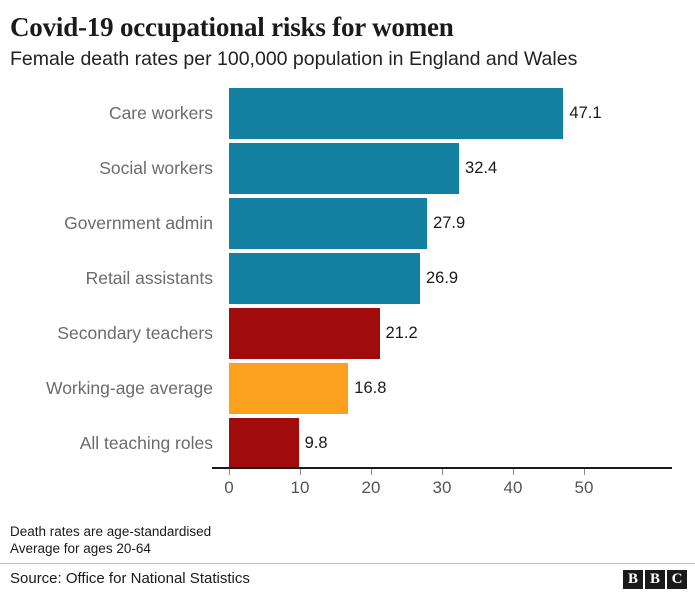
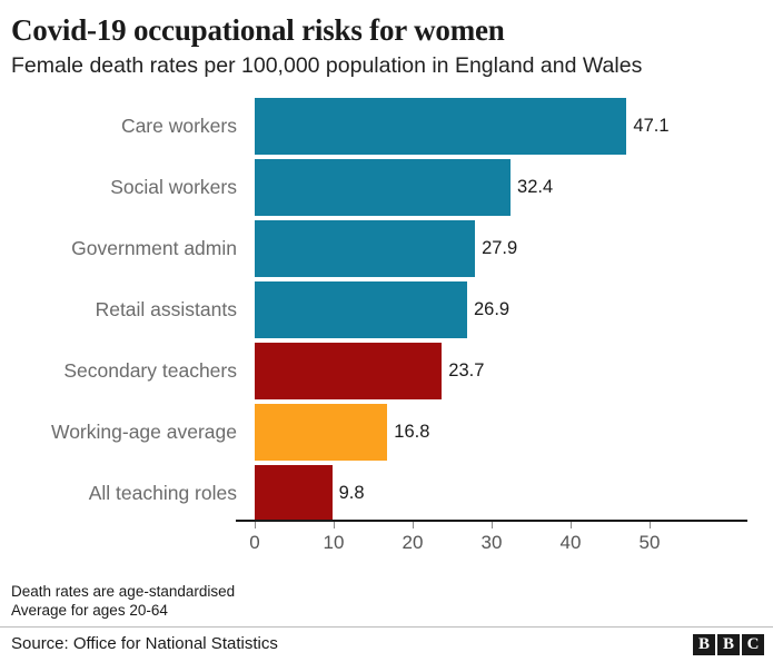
Secondary teachers: 21.2 -> 23.7
